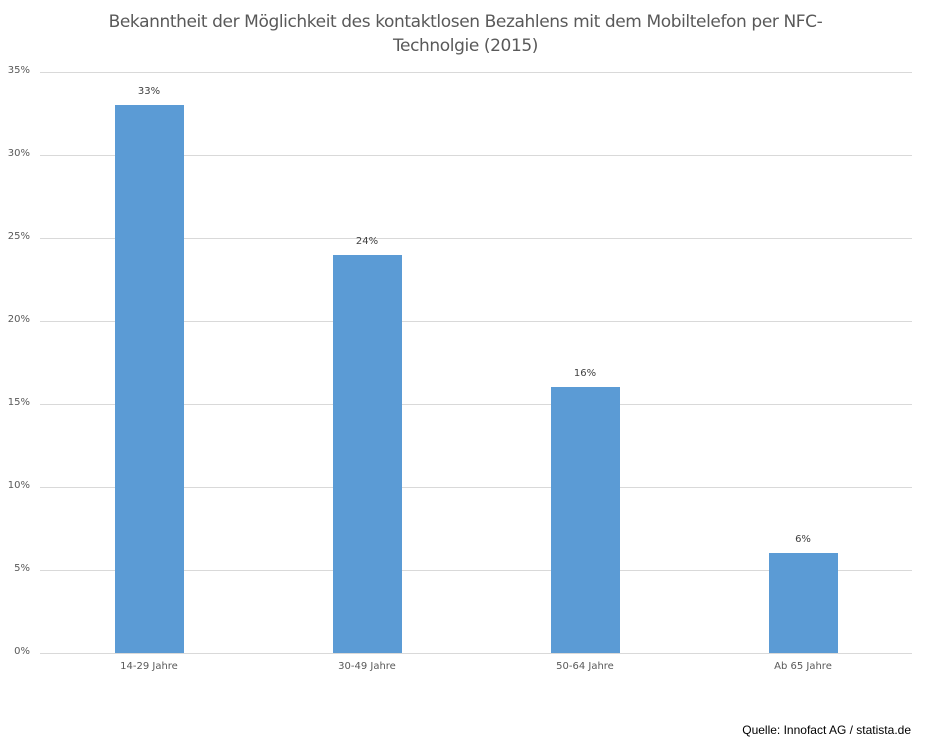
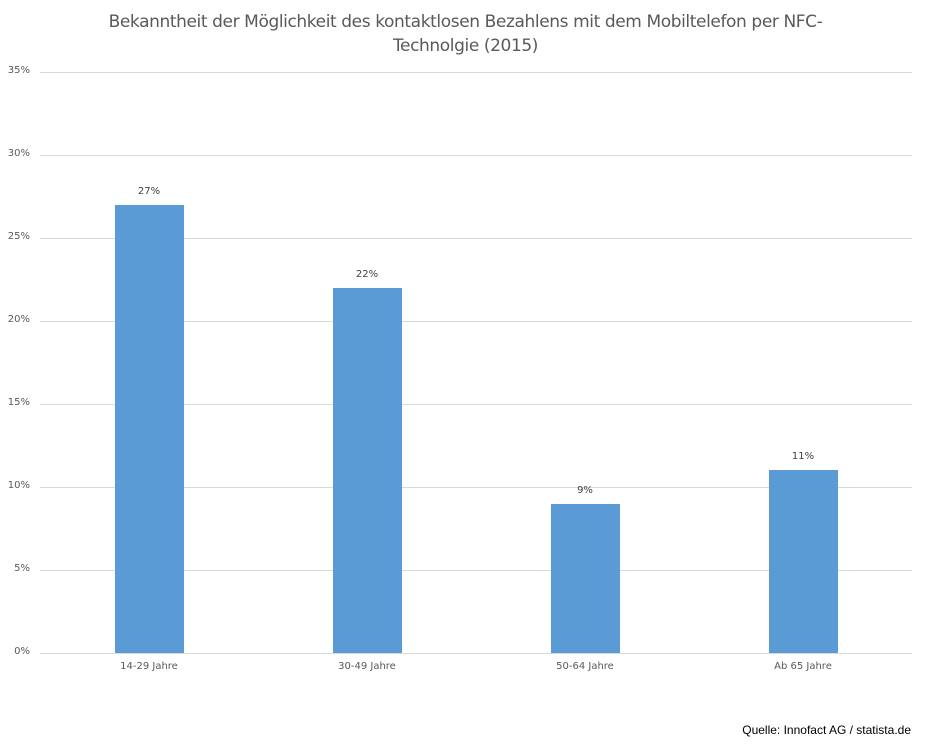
14-29 Jahre: 33% -> 27%
30-49 Jahre: 24% -> 22%
50-64 Jahre: 16% -> 9%
Ab 65 Jahre: 6% -> 11%
